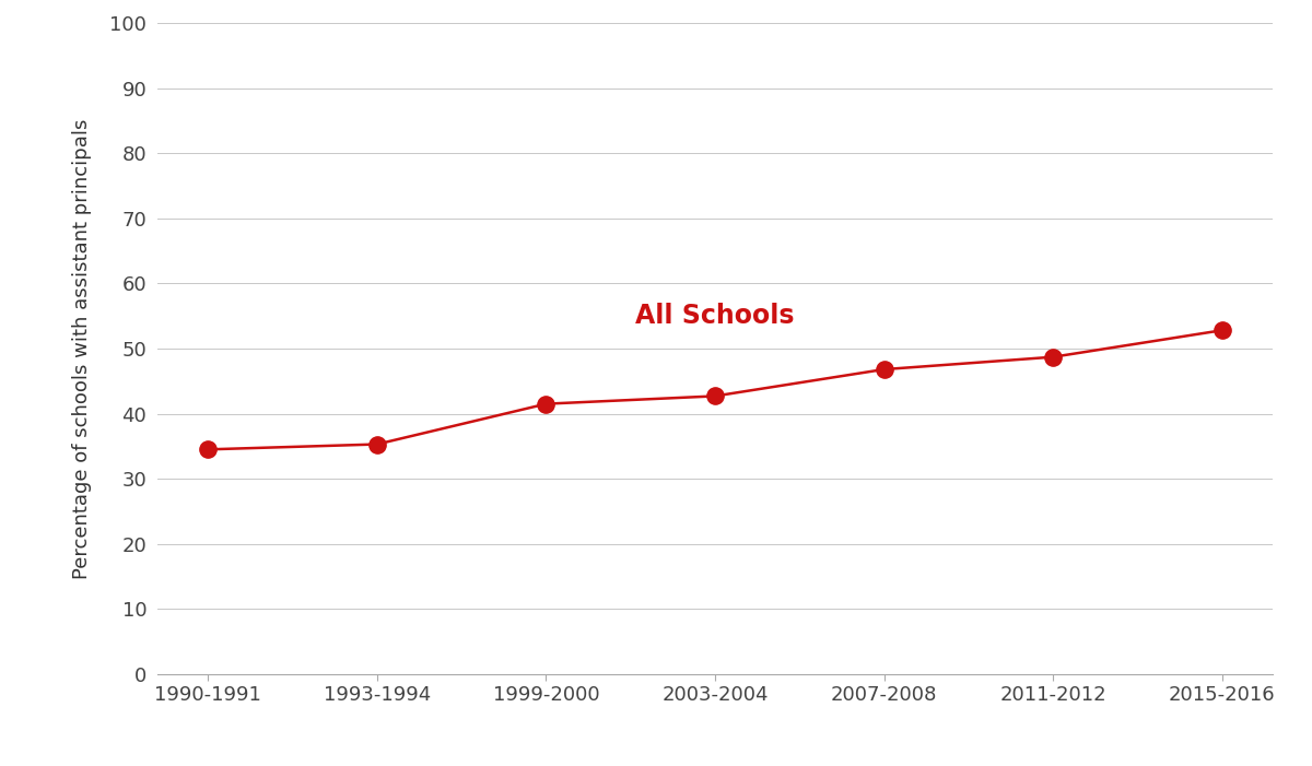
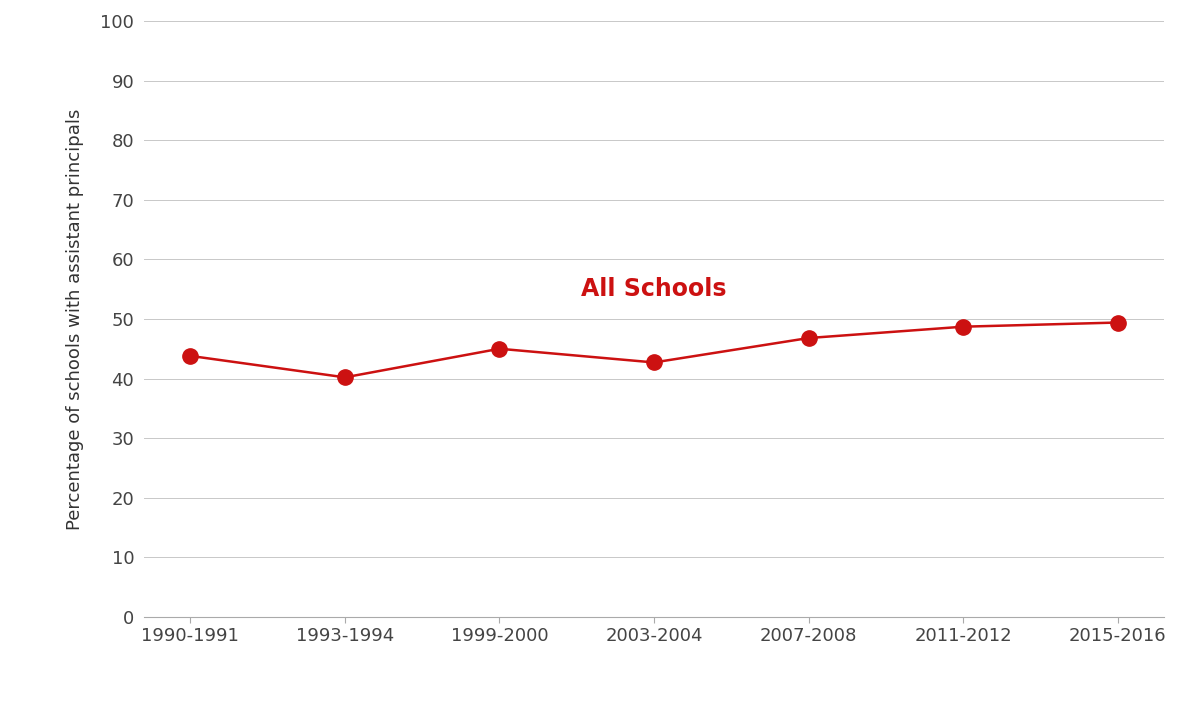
1990-1991: 34.5 -> 43.8
1993-1994: 35.3 -> 40.2
1999-2000: 41.5 -> 45.0
2015-2016: 52.8 -> 49.4
